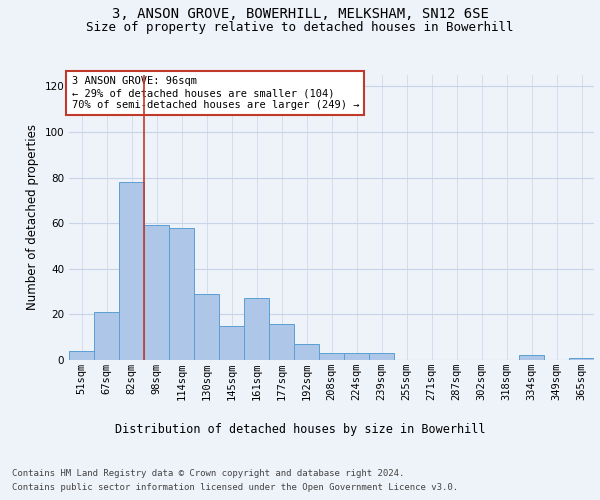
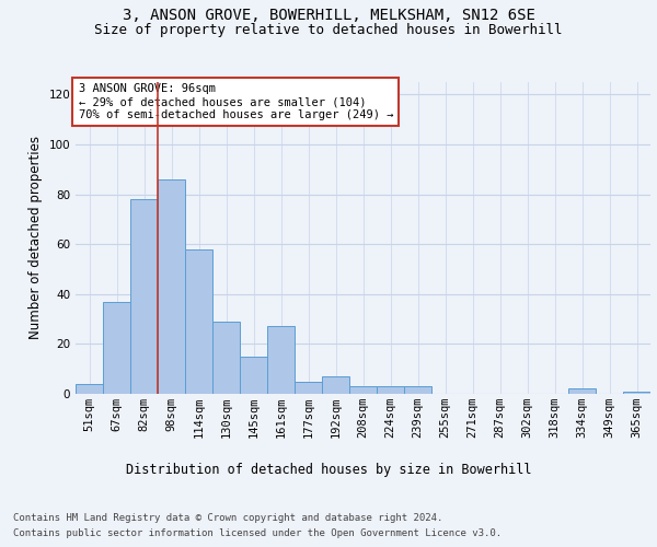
67sqm: 21 -> 37
98sqm: 59 -> 86
177sqm: 16 -> 5
